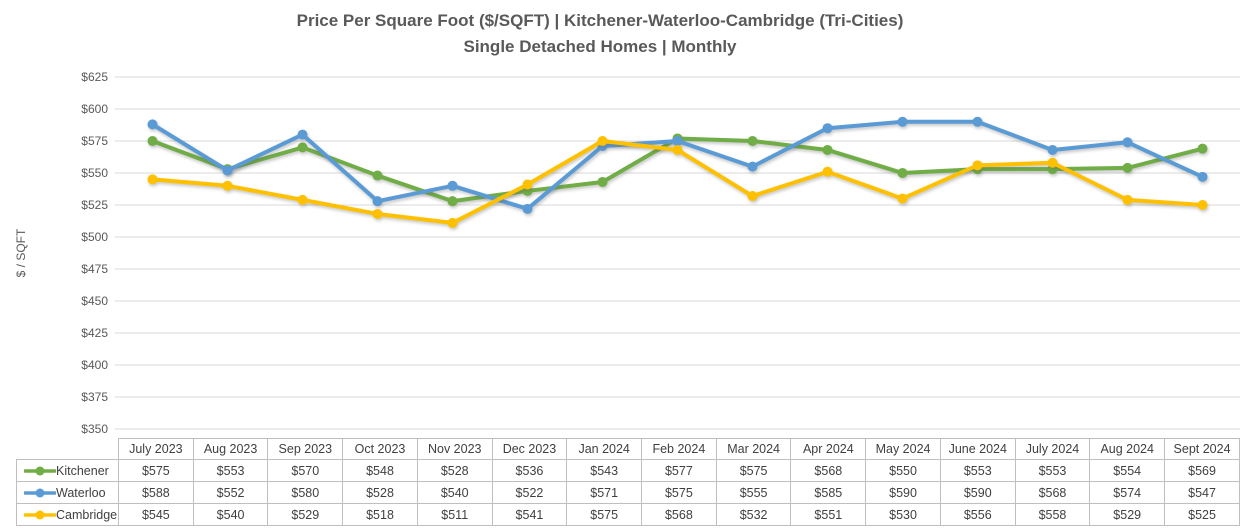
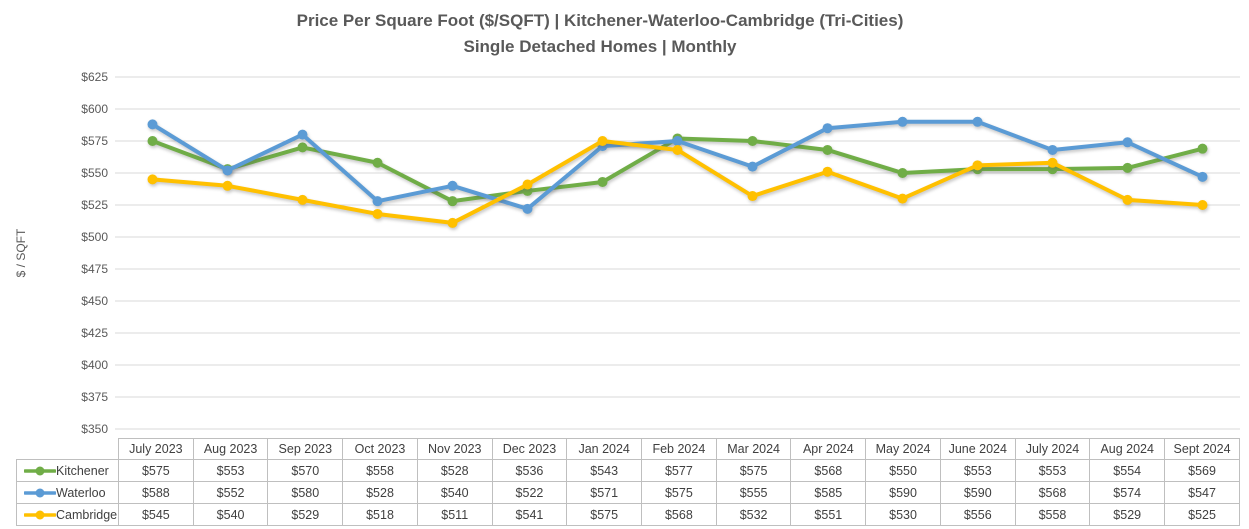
Kitchener/Oct 2023: $548 -> $558
